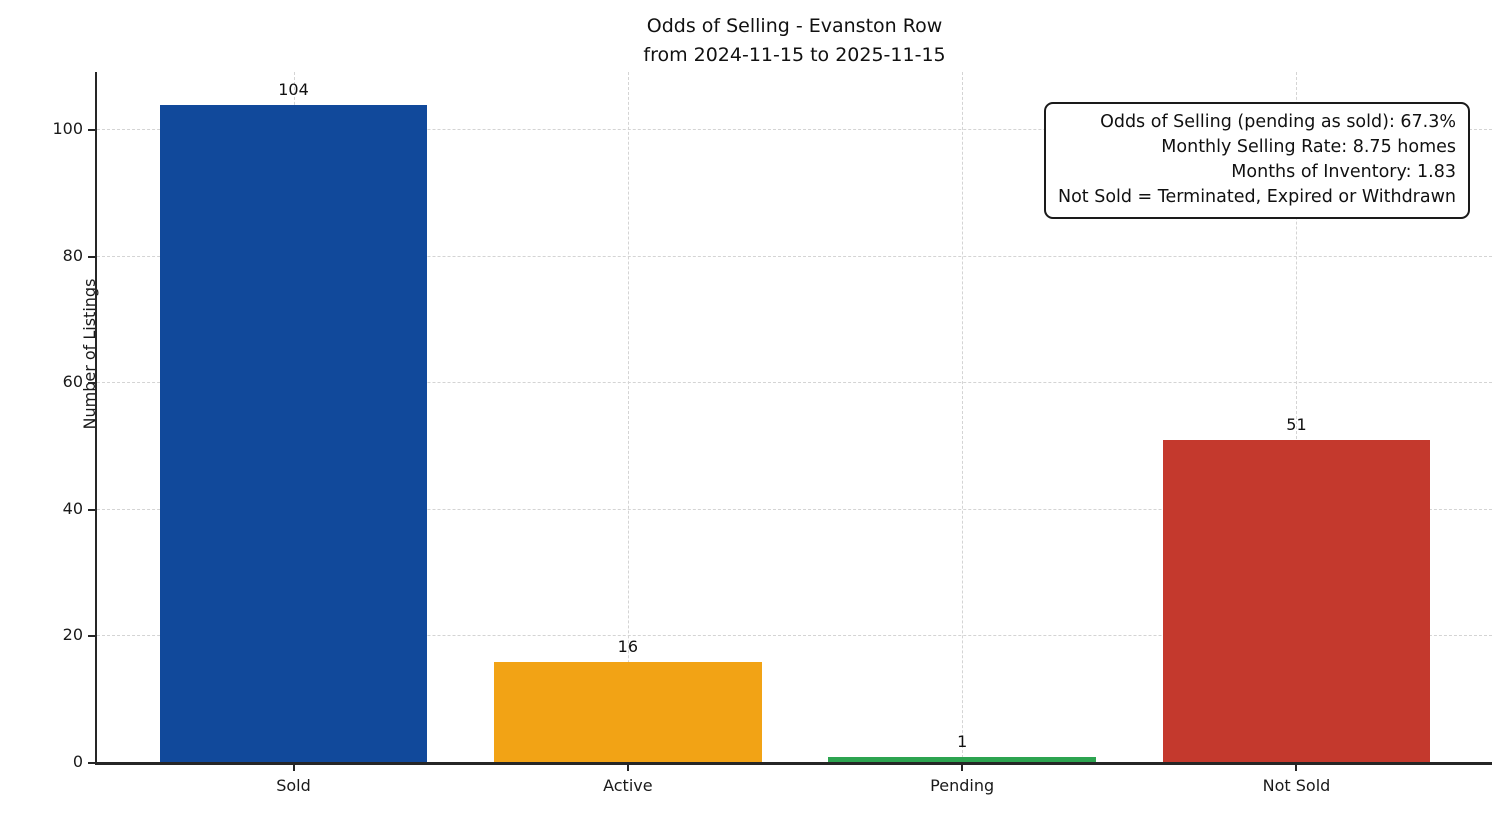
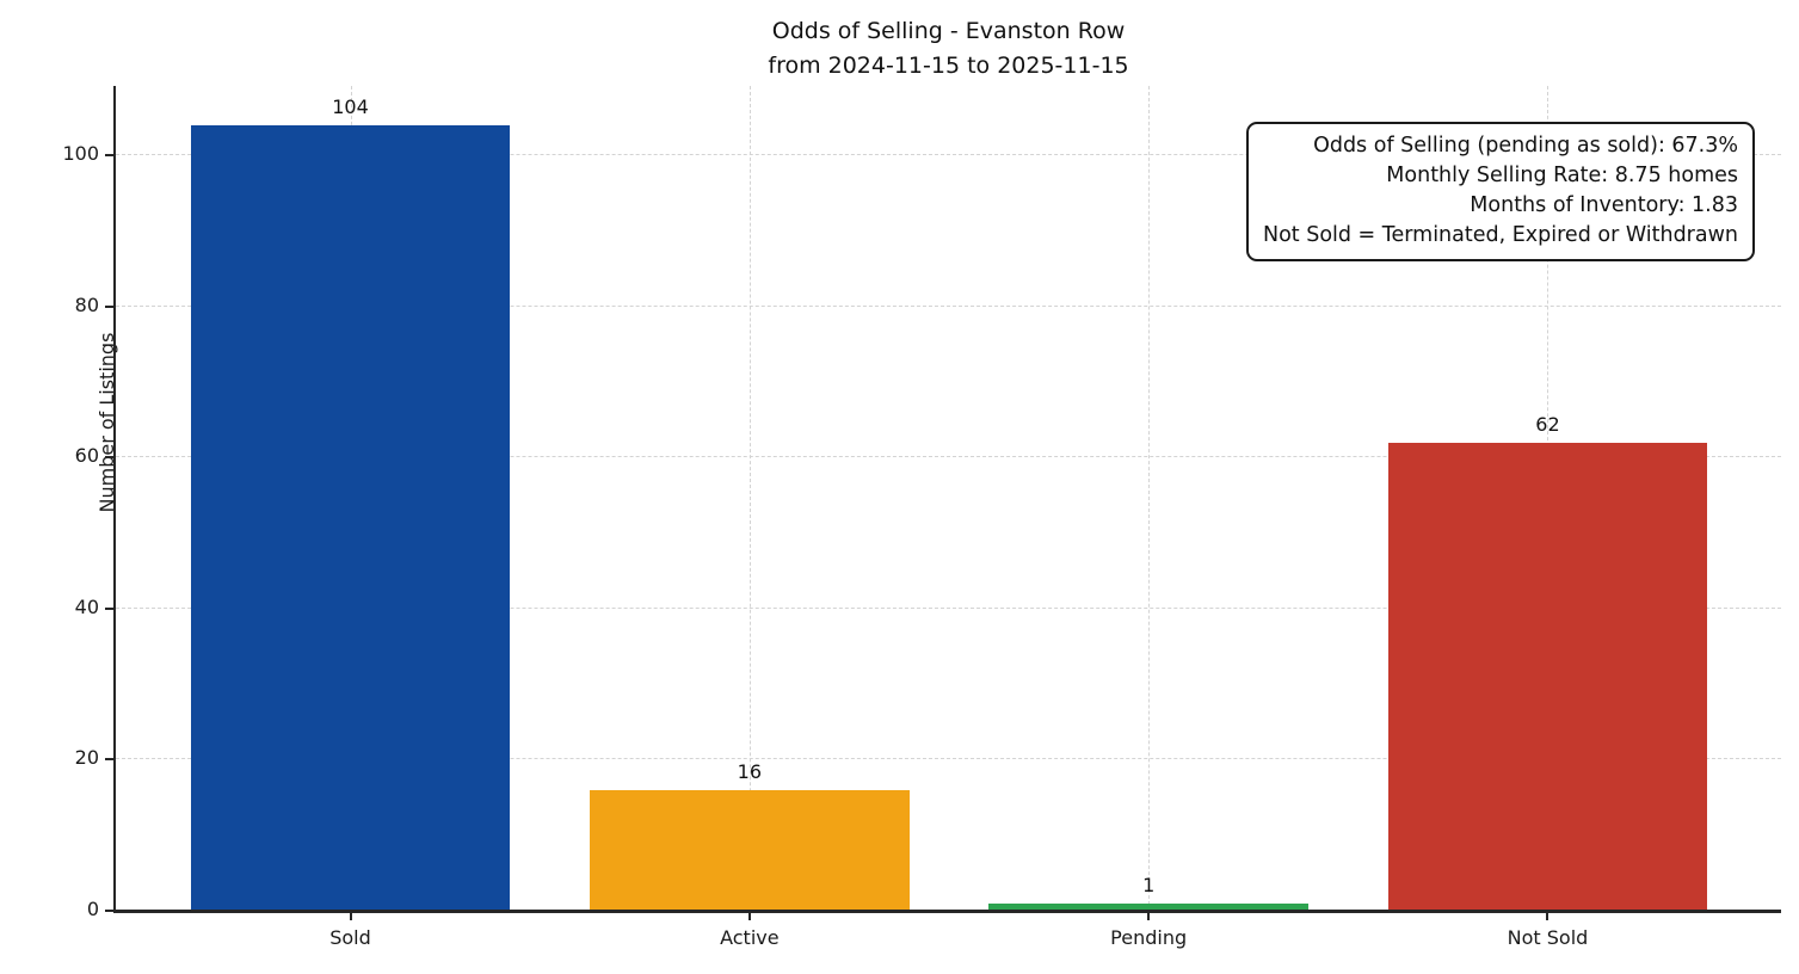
Not Sold: 51 -> 62
